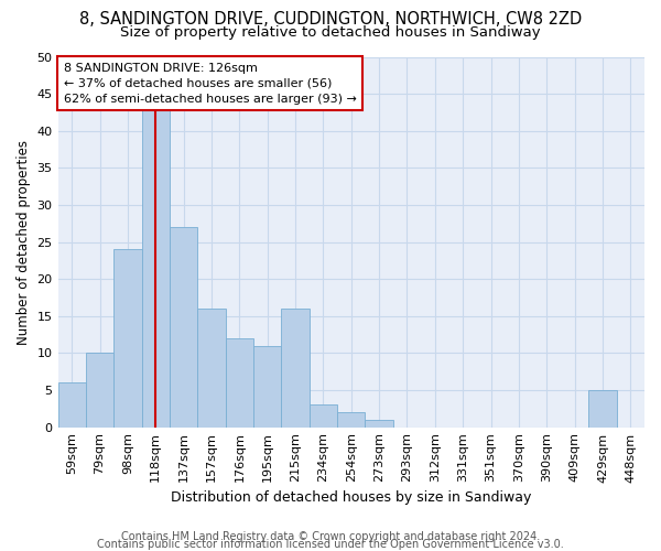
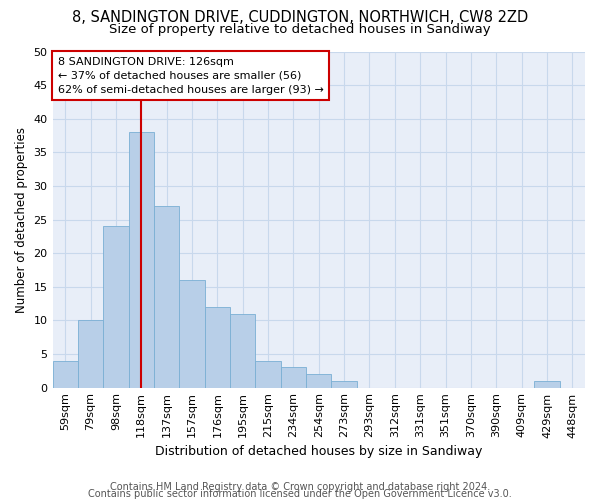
59sqm: 6 -> 4
118sqm: 43 -> 38
215sqm: 16 -> 4
429sqm: 5 -> 1
